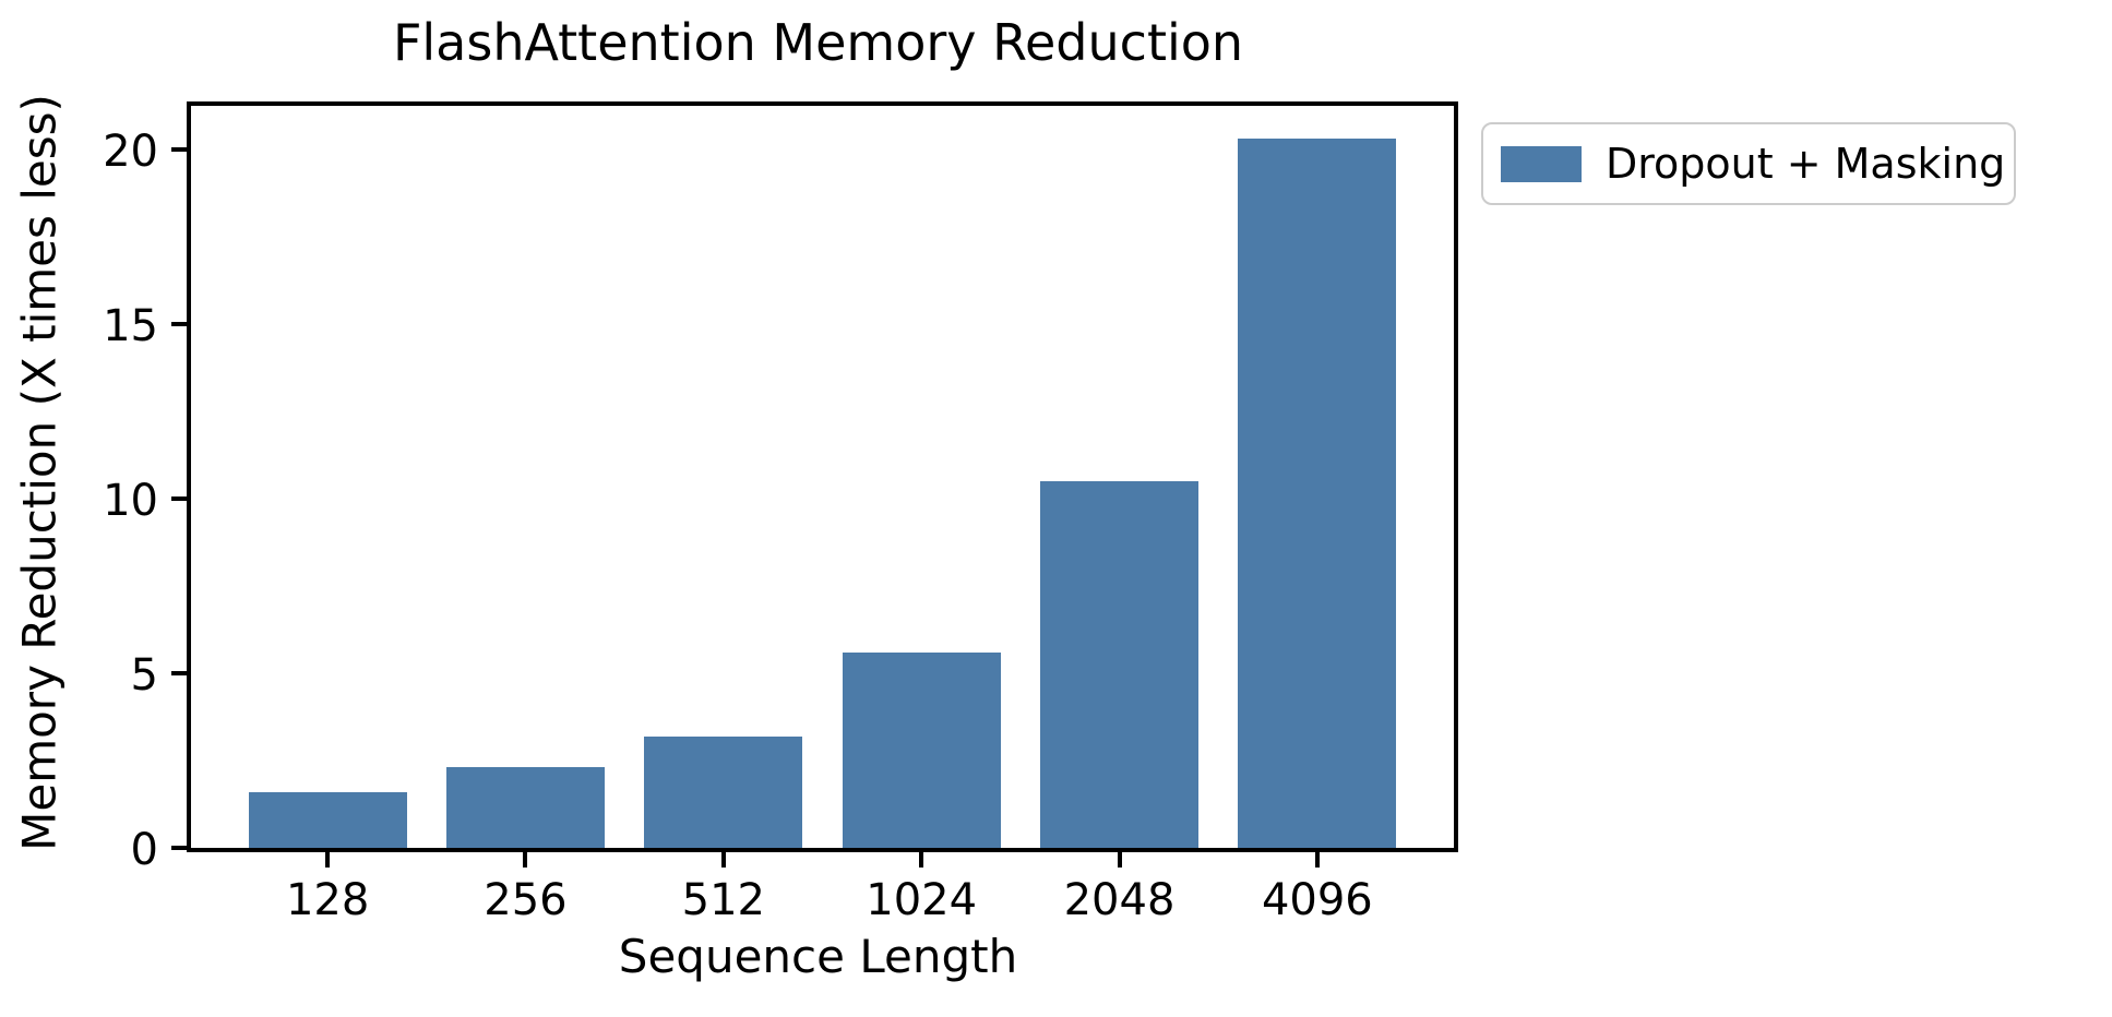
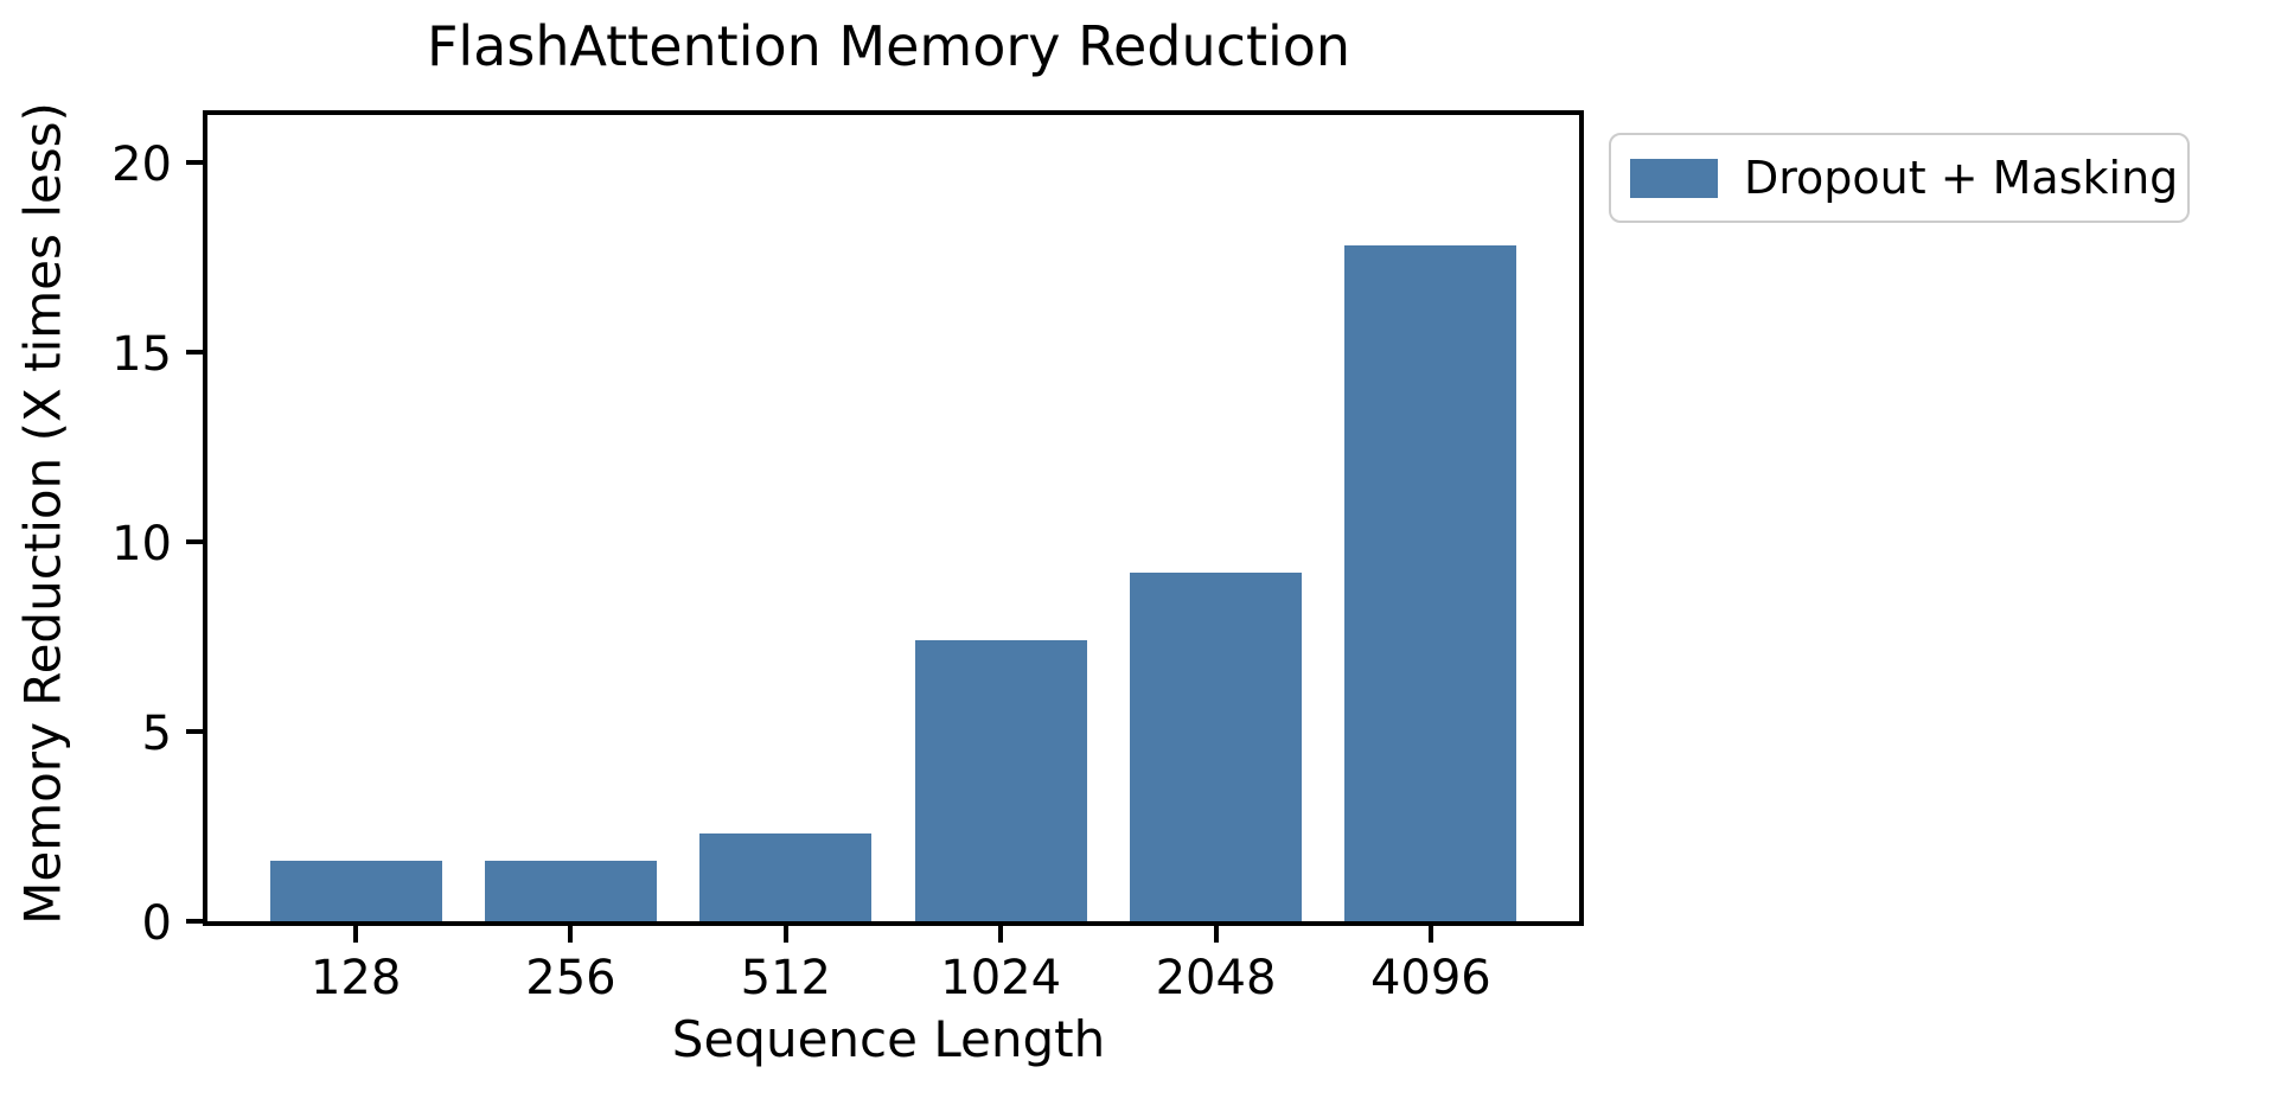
256: 2.3 -> 1.6
512: 3.2 -> 2.3
1024: 5.6 -> 7.4
2048: 10.5 -> 9.2
4096: 20.3 -> 17.8
